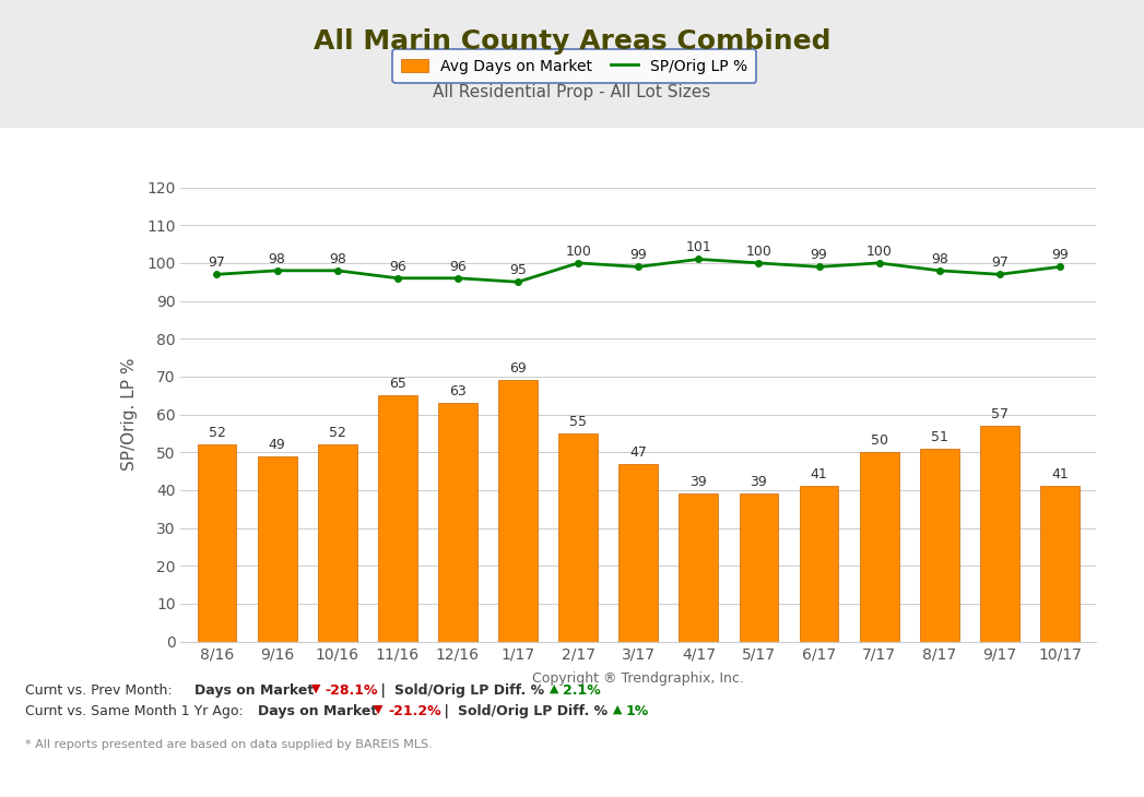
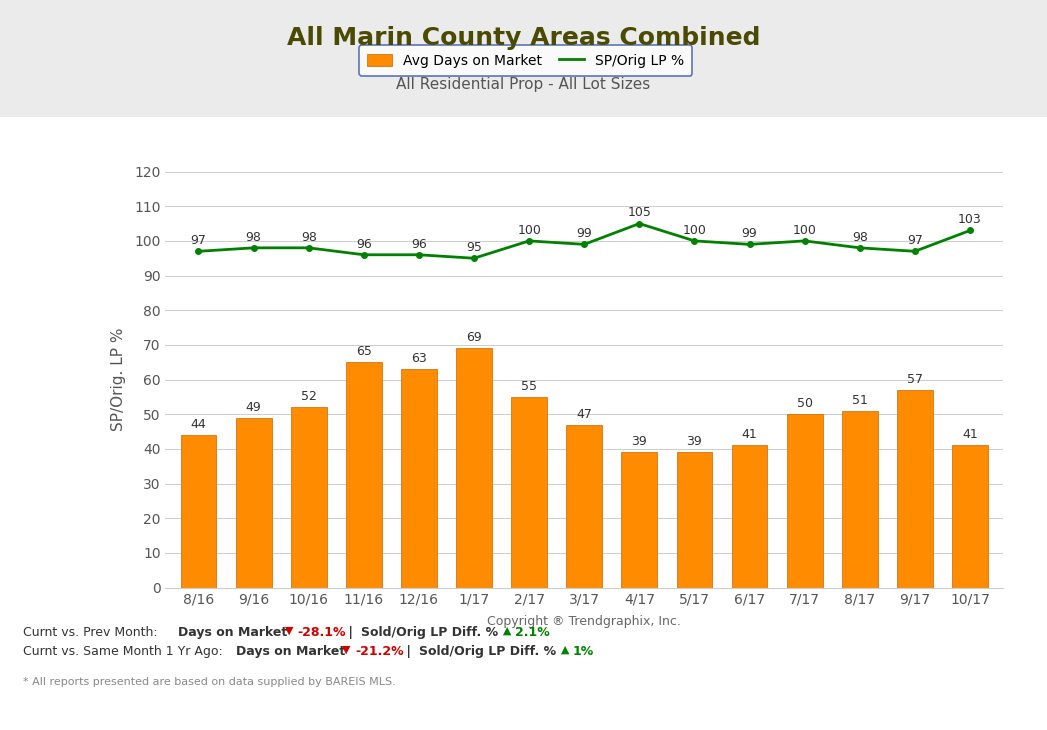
Avg Days on Market/8/16: 52 -> 44
SP/Orig LP %/4/17: 101 -> 105
SP/Orig LP %/10/17: 99 -> 103
